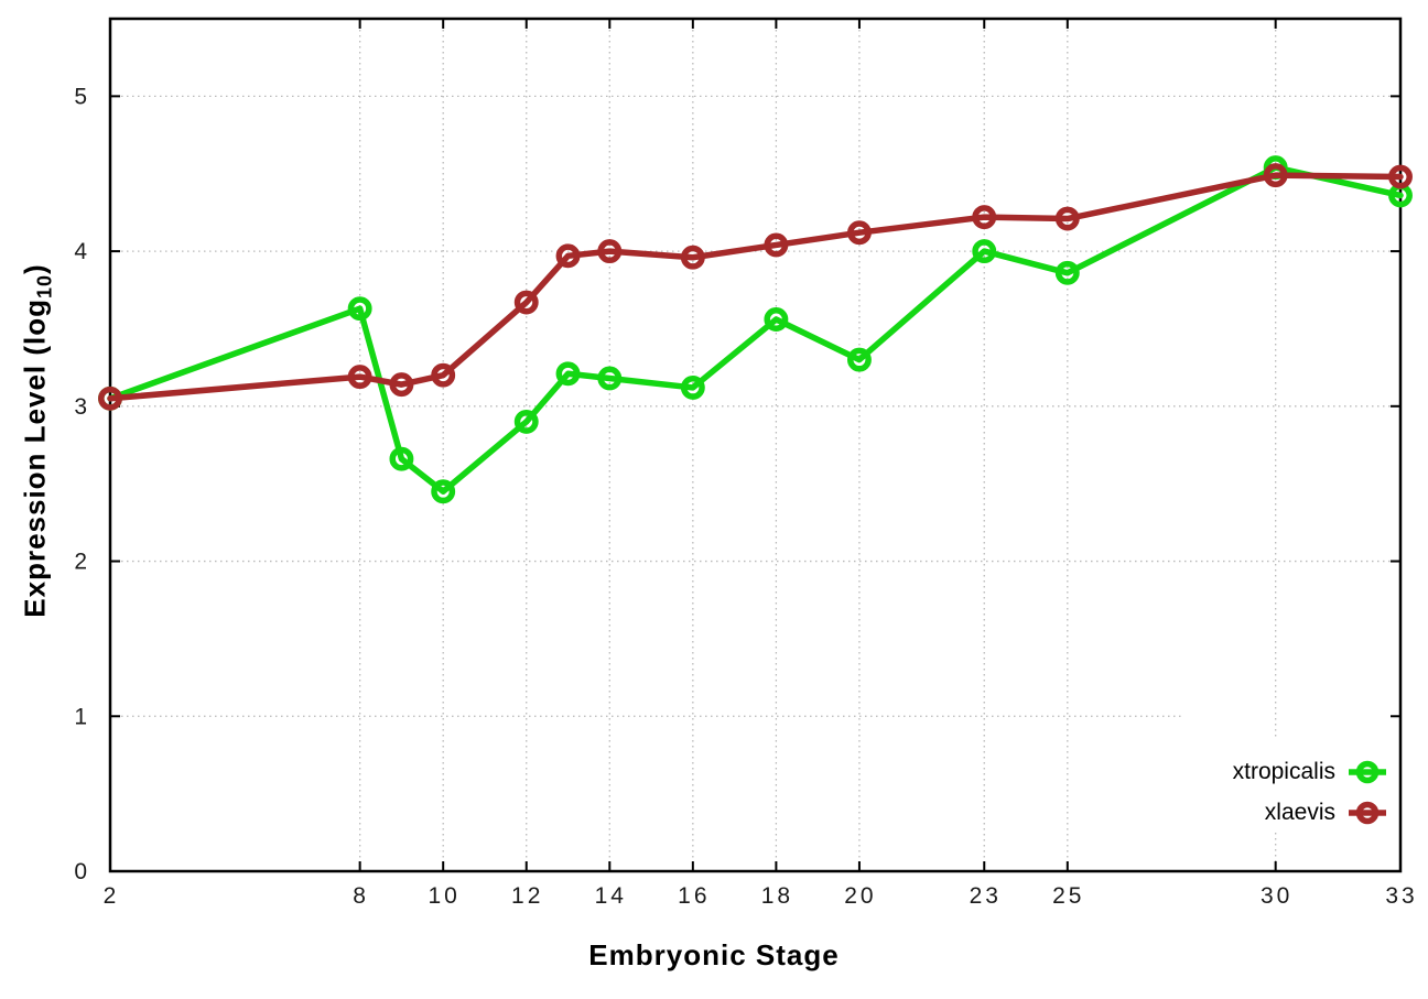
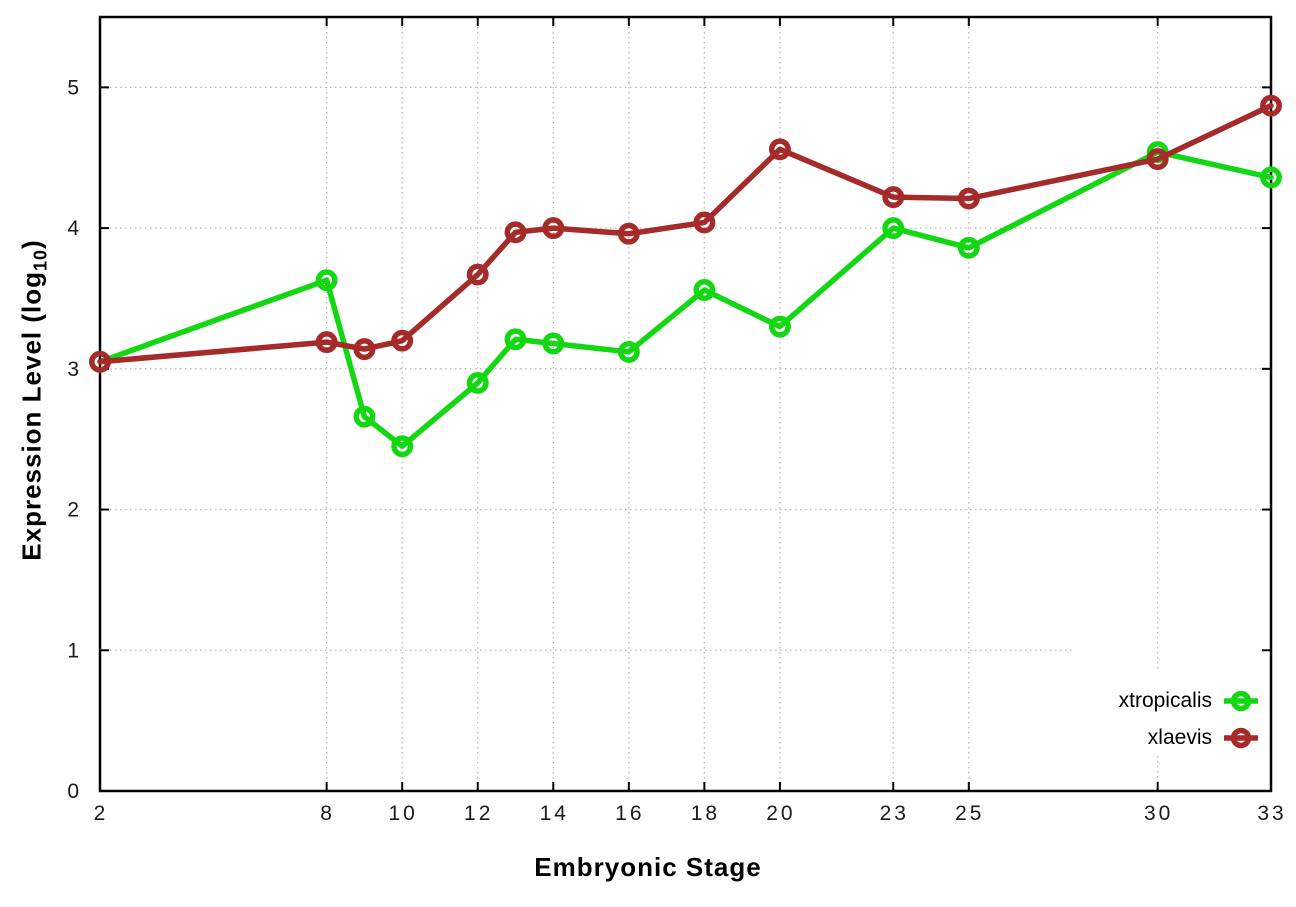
xlaevis/20: 4.12 -> 4.56
xlaevis/33: 4.48 -> 4.87
